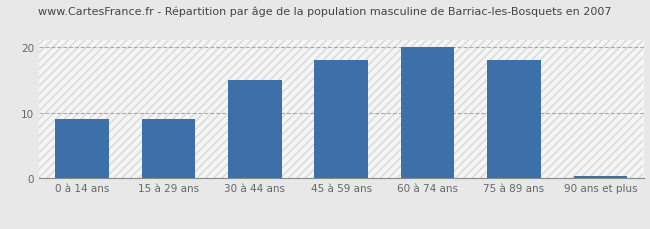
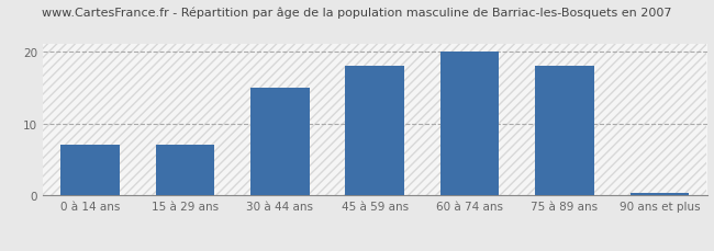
0 à 14 ans: 9.0 -> 7.0
15 à 29 ans: 9.0 -> 7.0
